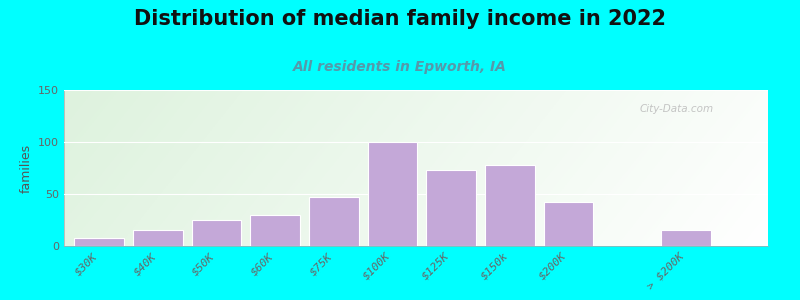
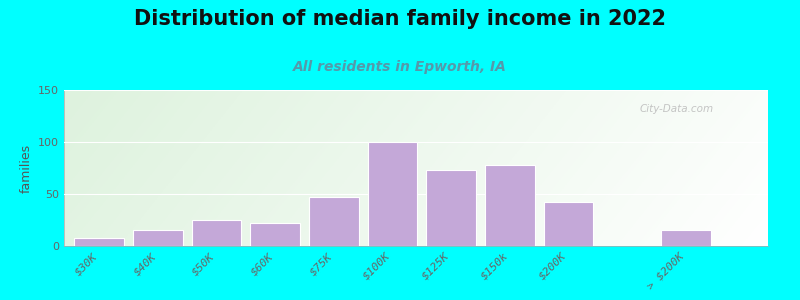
$60K: 30 -> 22
